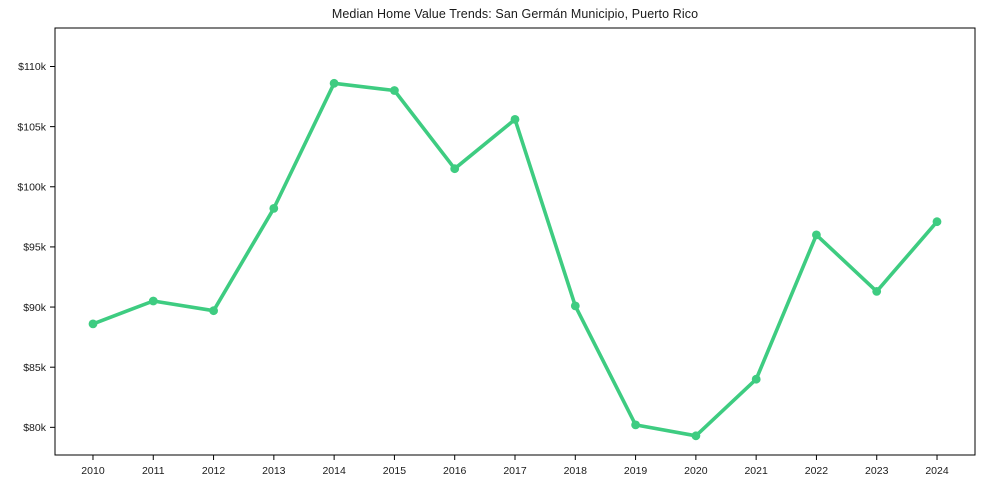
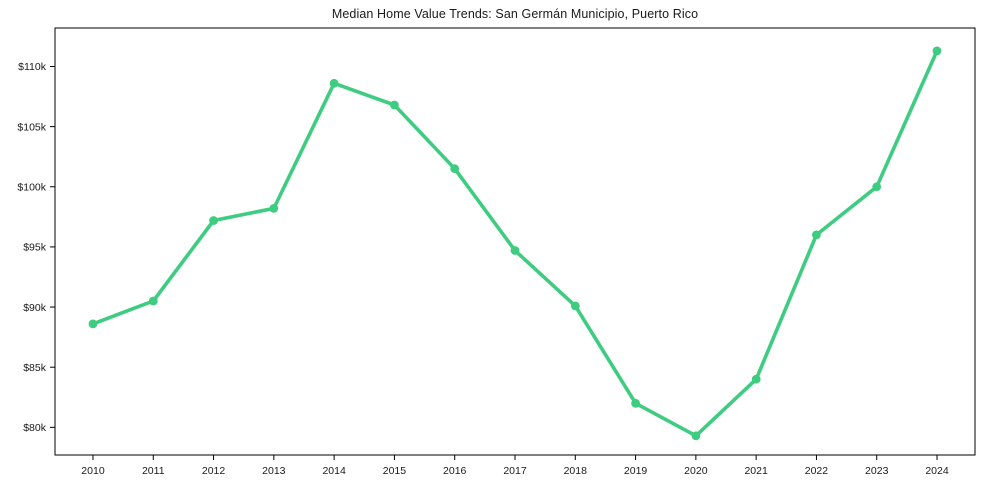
2012: $89.7k -> $97.2k
2015: $108.0k -> $106.8k
2017: $105.6k -> $94.7k
2019: $80.2k -> $82.0k
2023: $91.3k -> $100.0k
2024: $97.1k -> $111.3k
